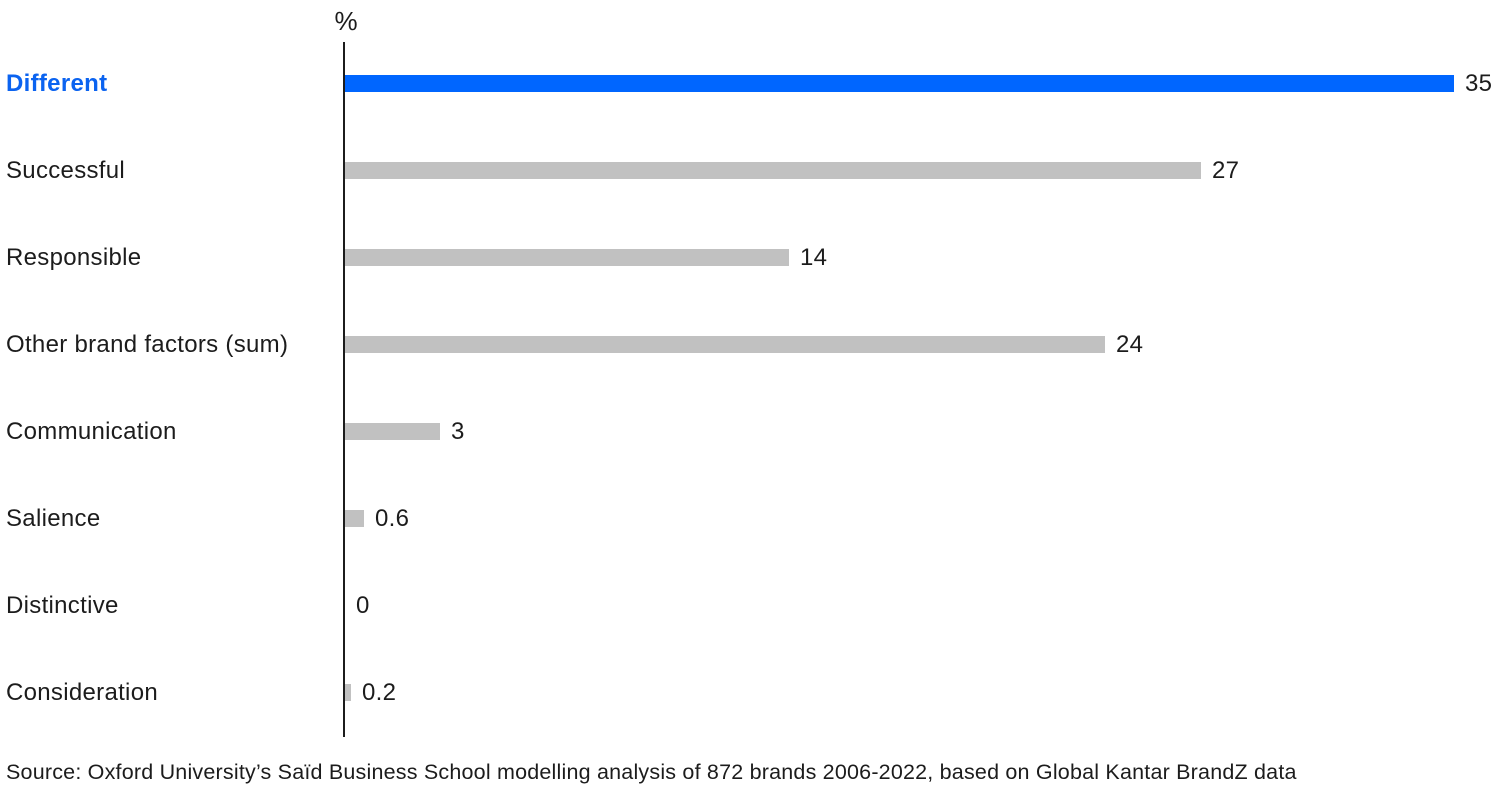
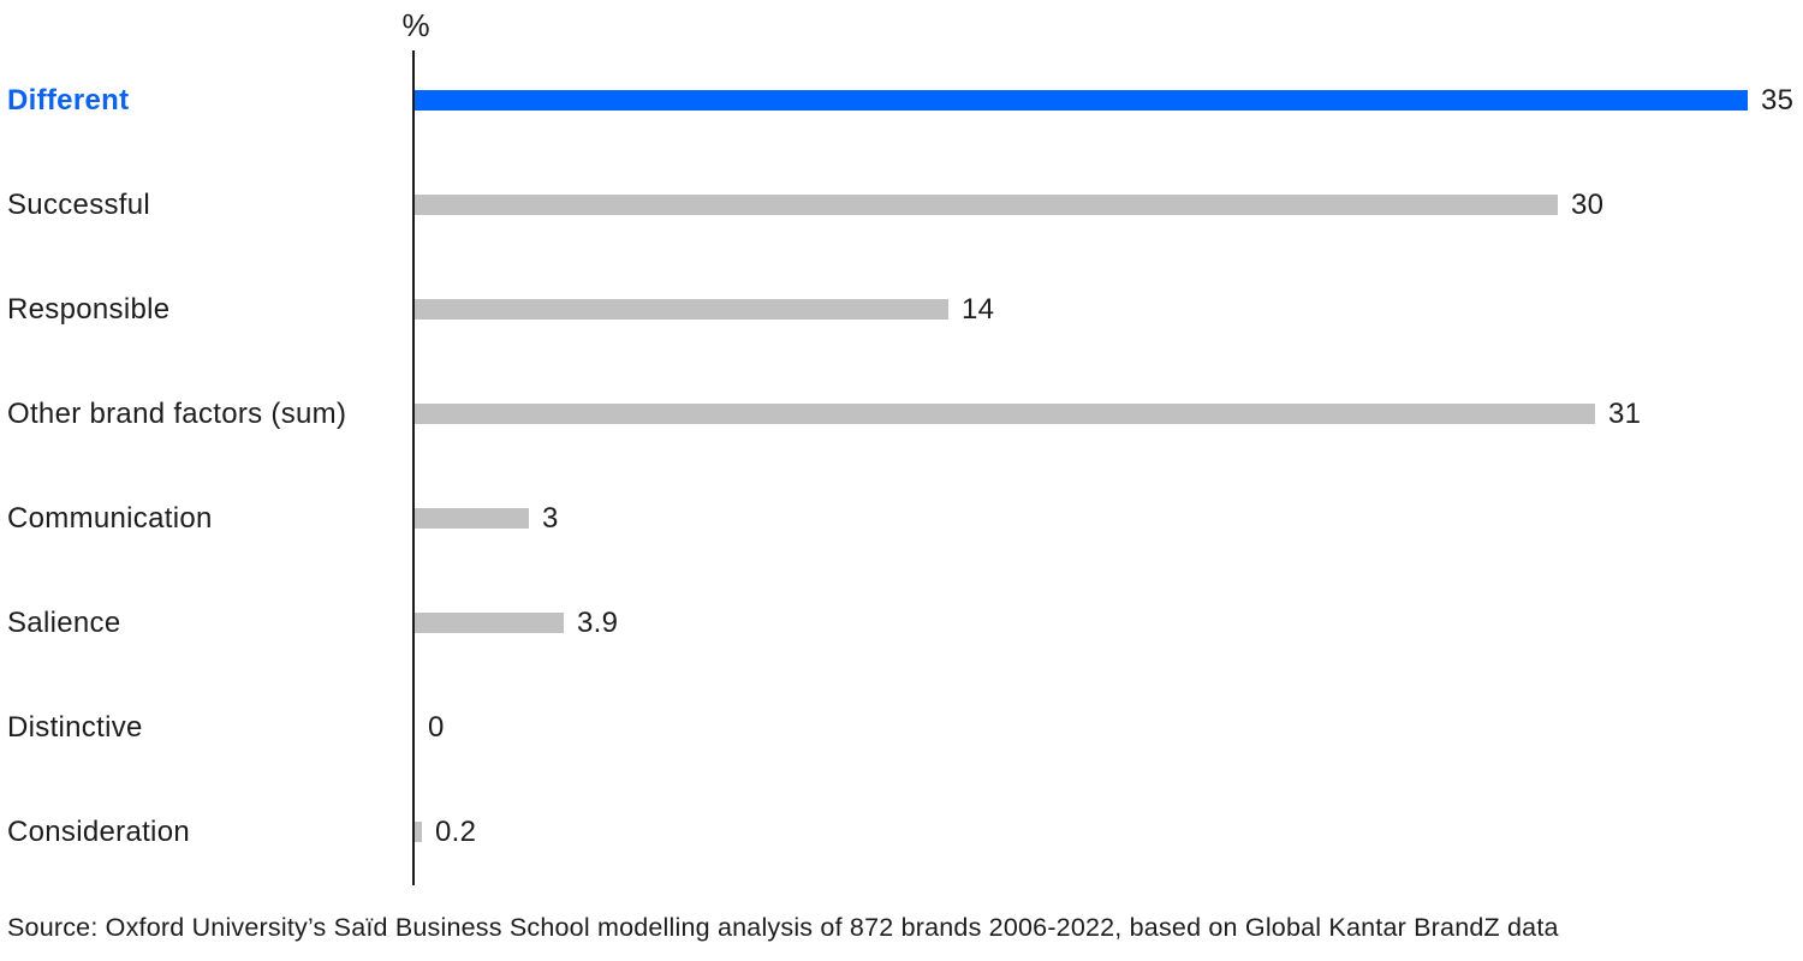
Successful: 27 -> 30
Other brand factors (sum): 24 -> 31
Salience: 0.6 -> 3.9
